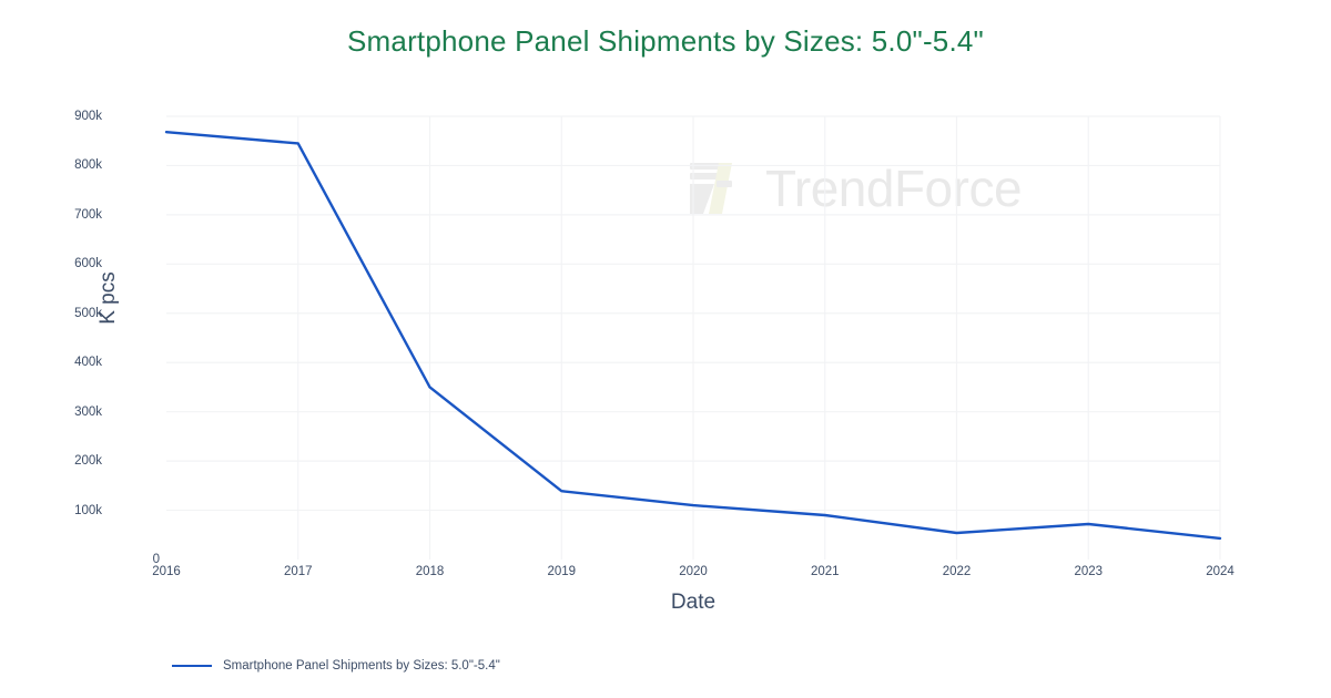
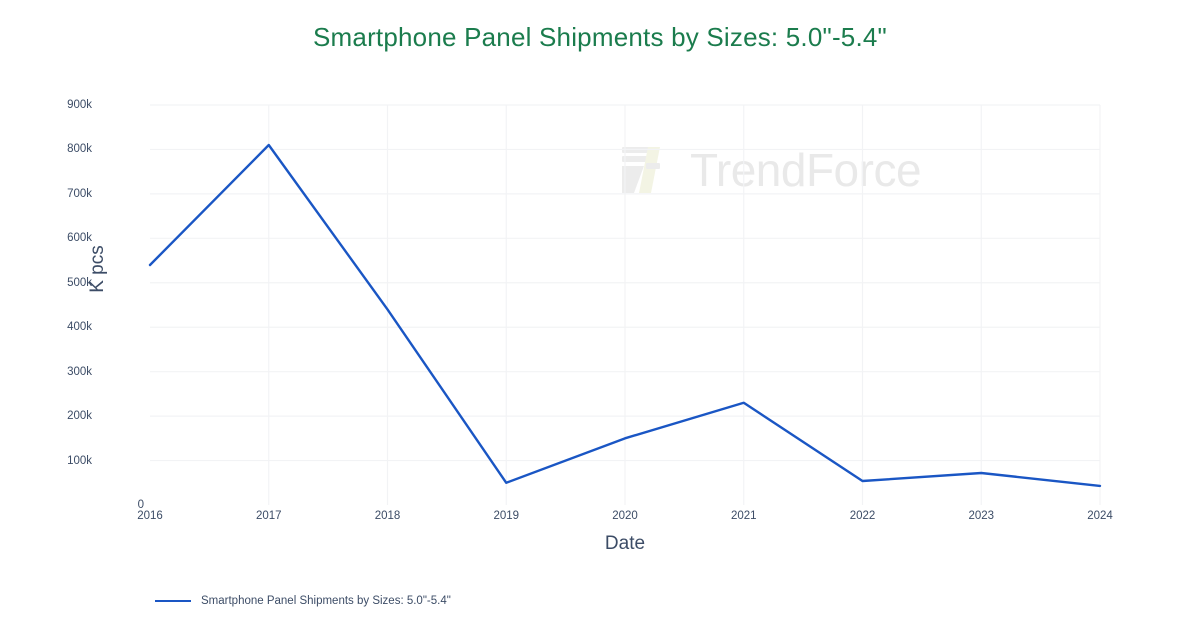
2016: 870k -> 540k
2017: 840k -> 810k
2018: 350k -> 440k
2019: 140k -> 50k
2020: 110k -> 150k
2021: 90k -> 230k
